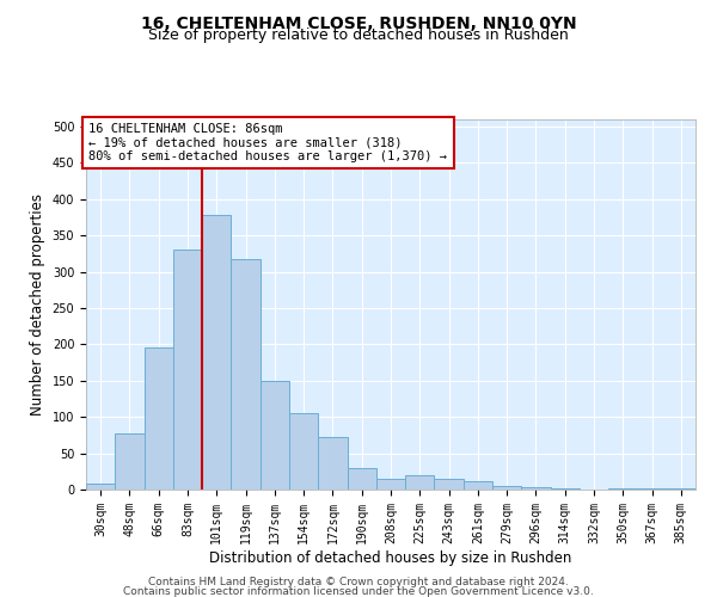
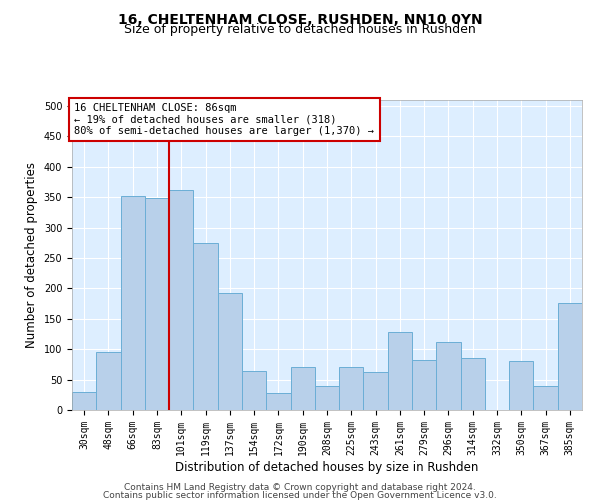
30sqm: 8 -> 30
48sqm: 77 -> 96
66sqm: 195 -> 352
83sqm: 330 -> 348
101sqm: 379 -> 362
119sqm: 317 -> 274
137sqm: 150 -> 192
154sqm: 106 -> 64
172sqm: 72 -> 28
190sqm: 30 -> 70
208sqm: 15 -> 40
225sqm: 20 -> 70
243sqm: 14 -> 62
261sqm: 12 -> 128
279sqm: 5 -> 82
296sqm: 4 -> 112
314sqm: 1 -> 86
350sqm: 1 -> 80
367sqm: 1 -> 40
385sqm: 2 -> 176
